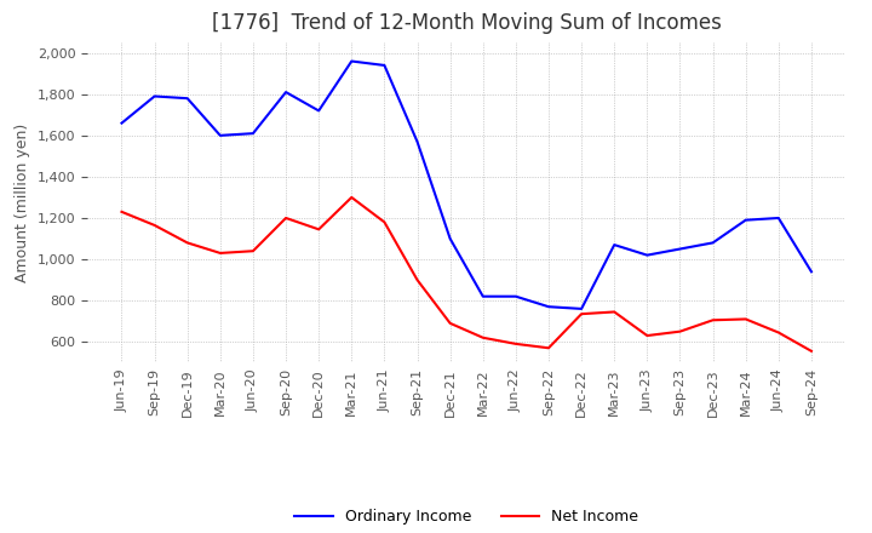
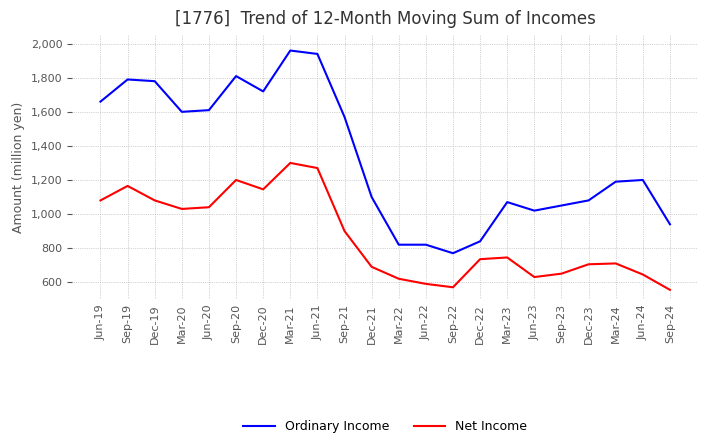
Net Income/Jun-19: 1,230 -> 1,080
Net Income/Jun-21: 1,180 -> 1,270
Ordinary Income/Dec-22: 760 -> 840
